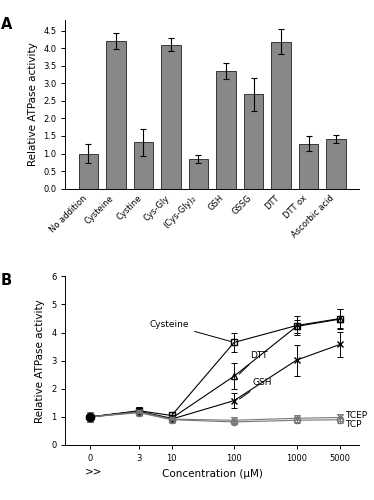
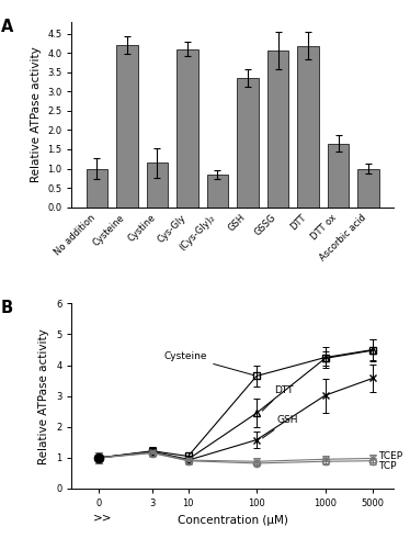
Cystine: 1.32 -> 1.15
GSSG: 2.68 -> 4.05
DTT ox: 1.28 -> 1.65
Ascorbic acid: 1.42 -> 1.00
